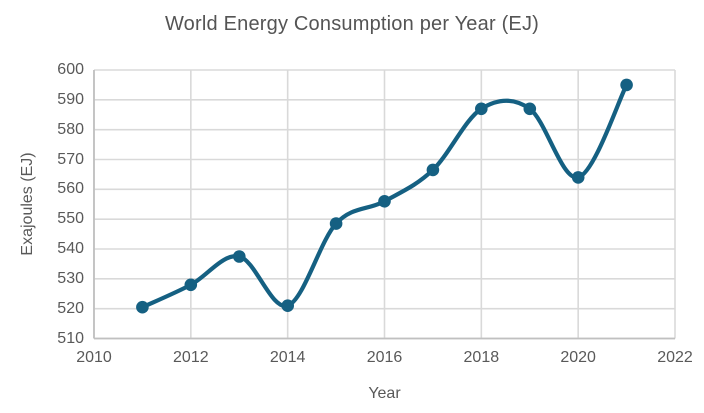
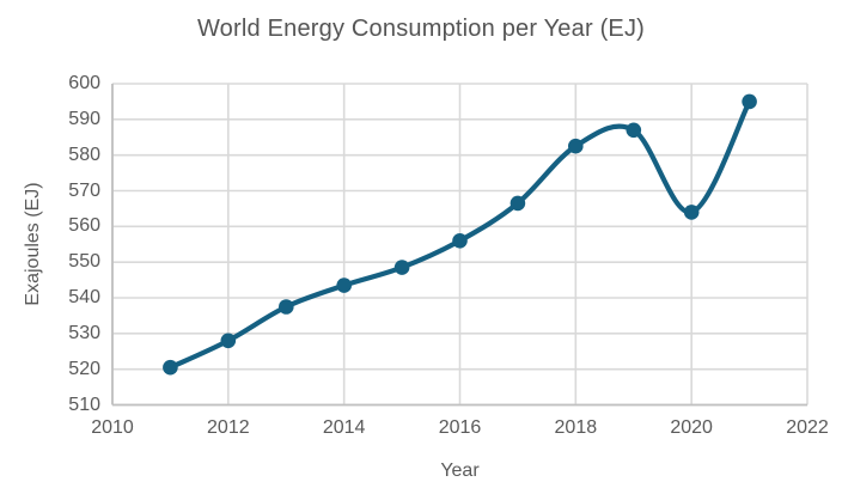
2014: 521 -> 544
2018: 587 -> 582
